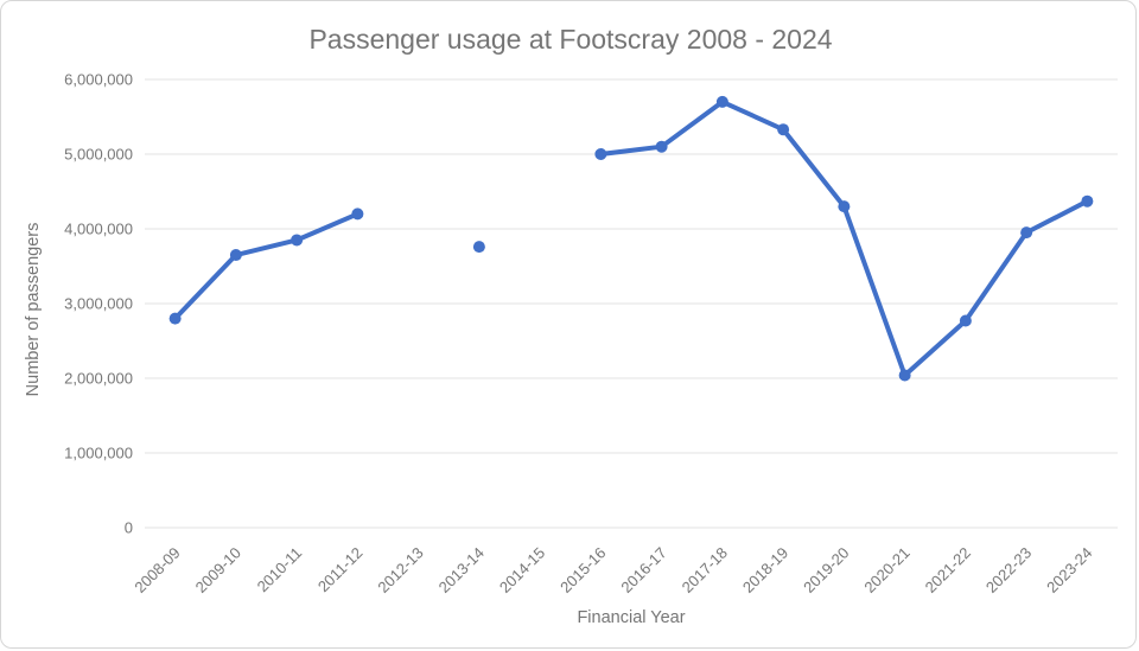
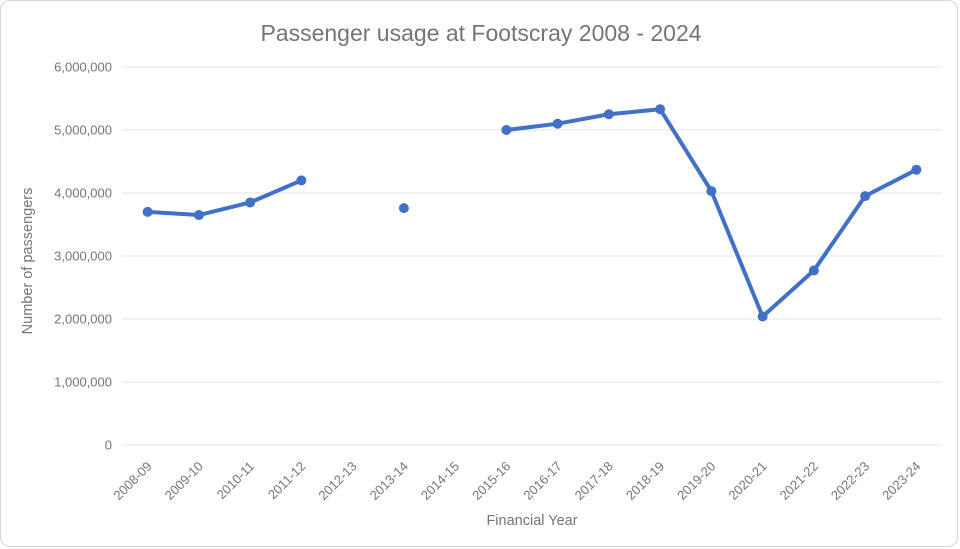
2008-09: 2800000 -> 3700000
2017-18: 5700000 -> 5200000
2019-20: 4300000 -> 4000000
